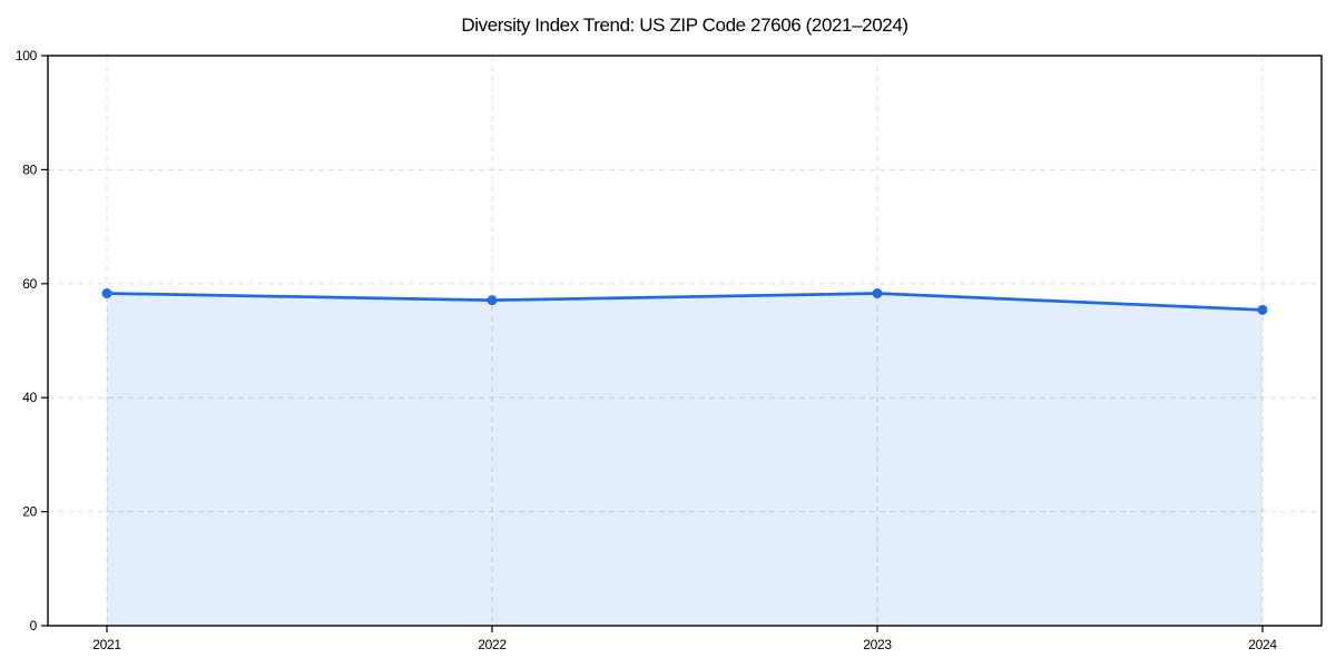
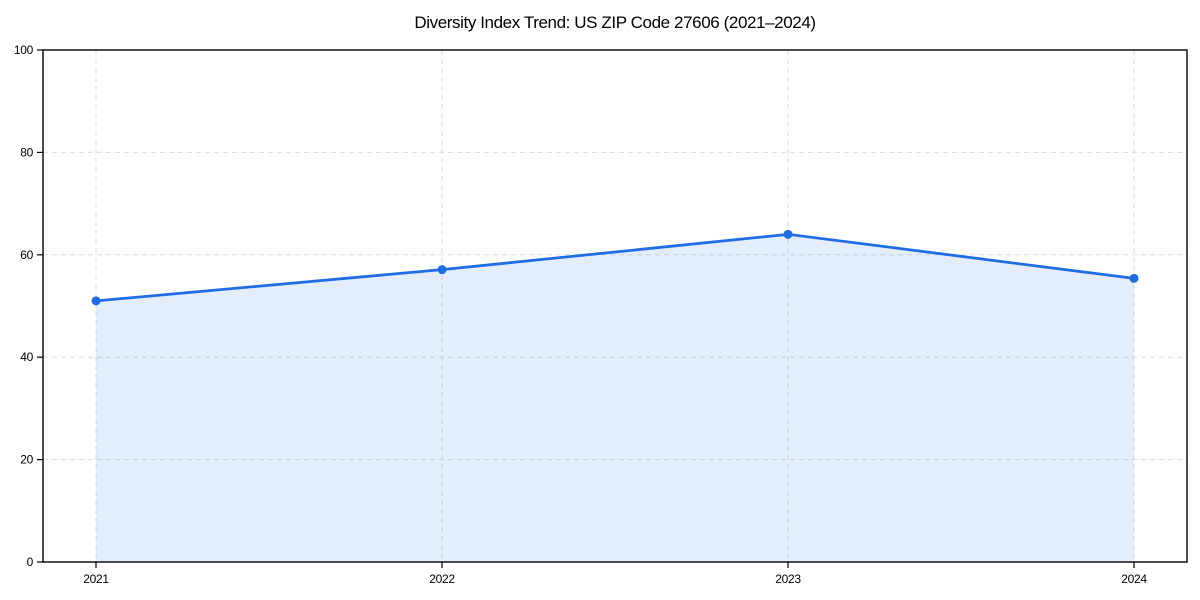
2021: 58 -> 51
2023: 58 -> 64
